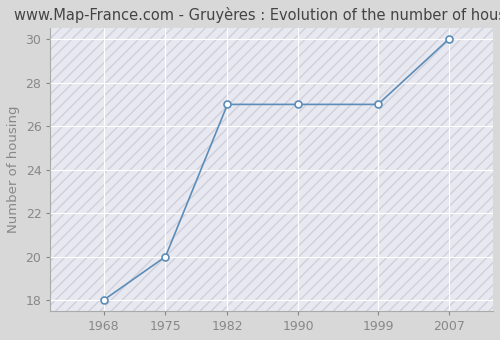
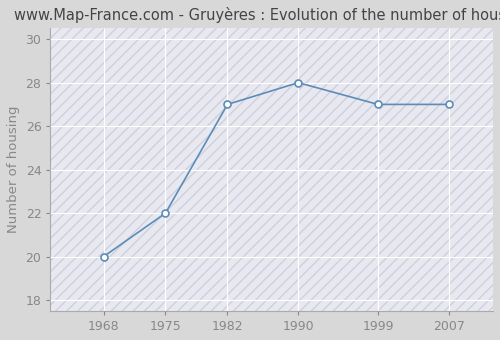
1968: 18 -> 20
1975: 20 -> 22
1990: 27 -> 28
2007: 30 -> 27
